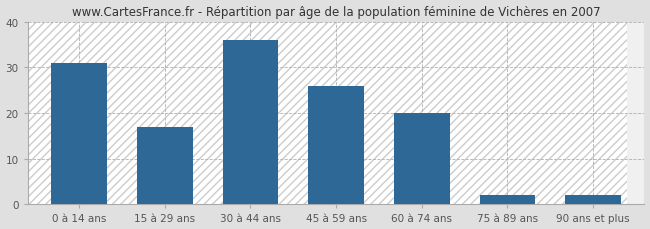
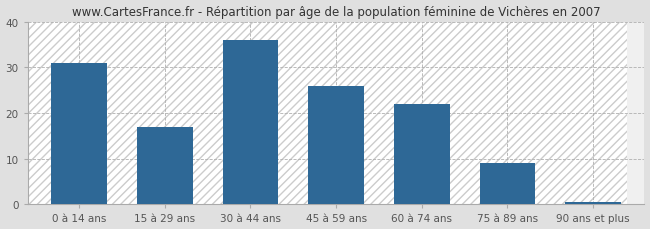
60 à 74 ans: 20.0 -> 22.0
75 à 89 ans: 2.0 -> 9.0
90 ans et plus: 2.0 -> 0.5
